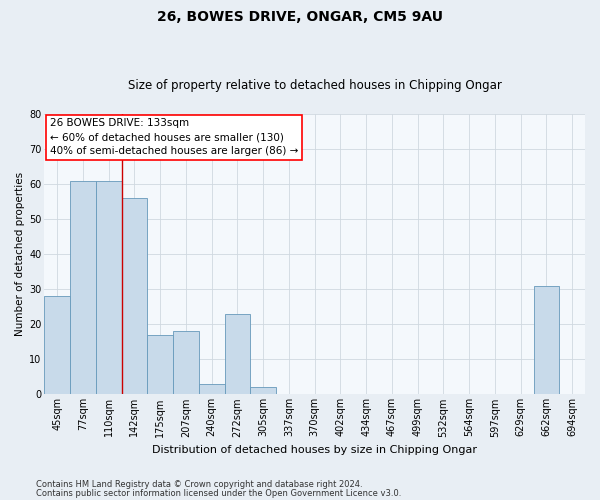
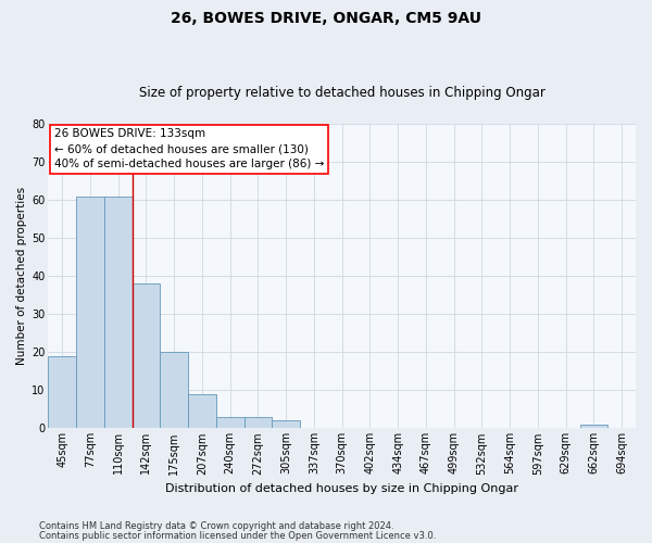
45sqm: 28 -> 19
142sqm: 56 -> 38
175sqm: 17 -> 20
207sqm: 18 -> 9
272sqm: 23 -> 3
662sqm: 31 -> 1
